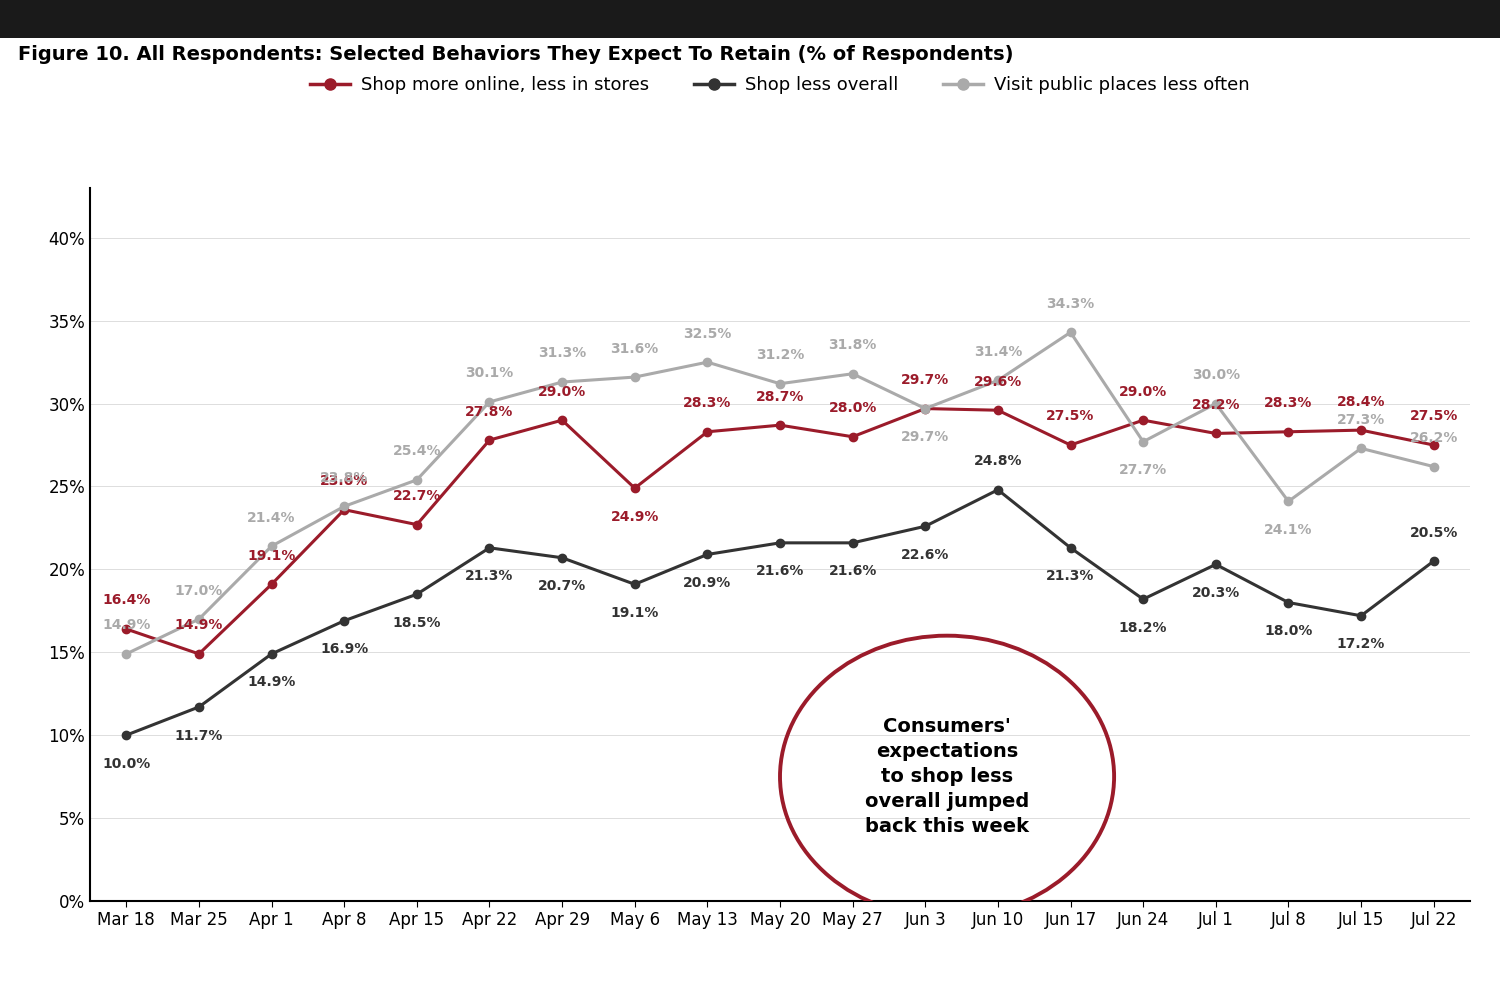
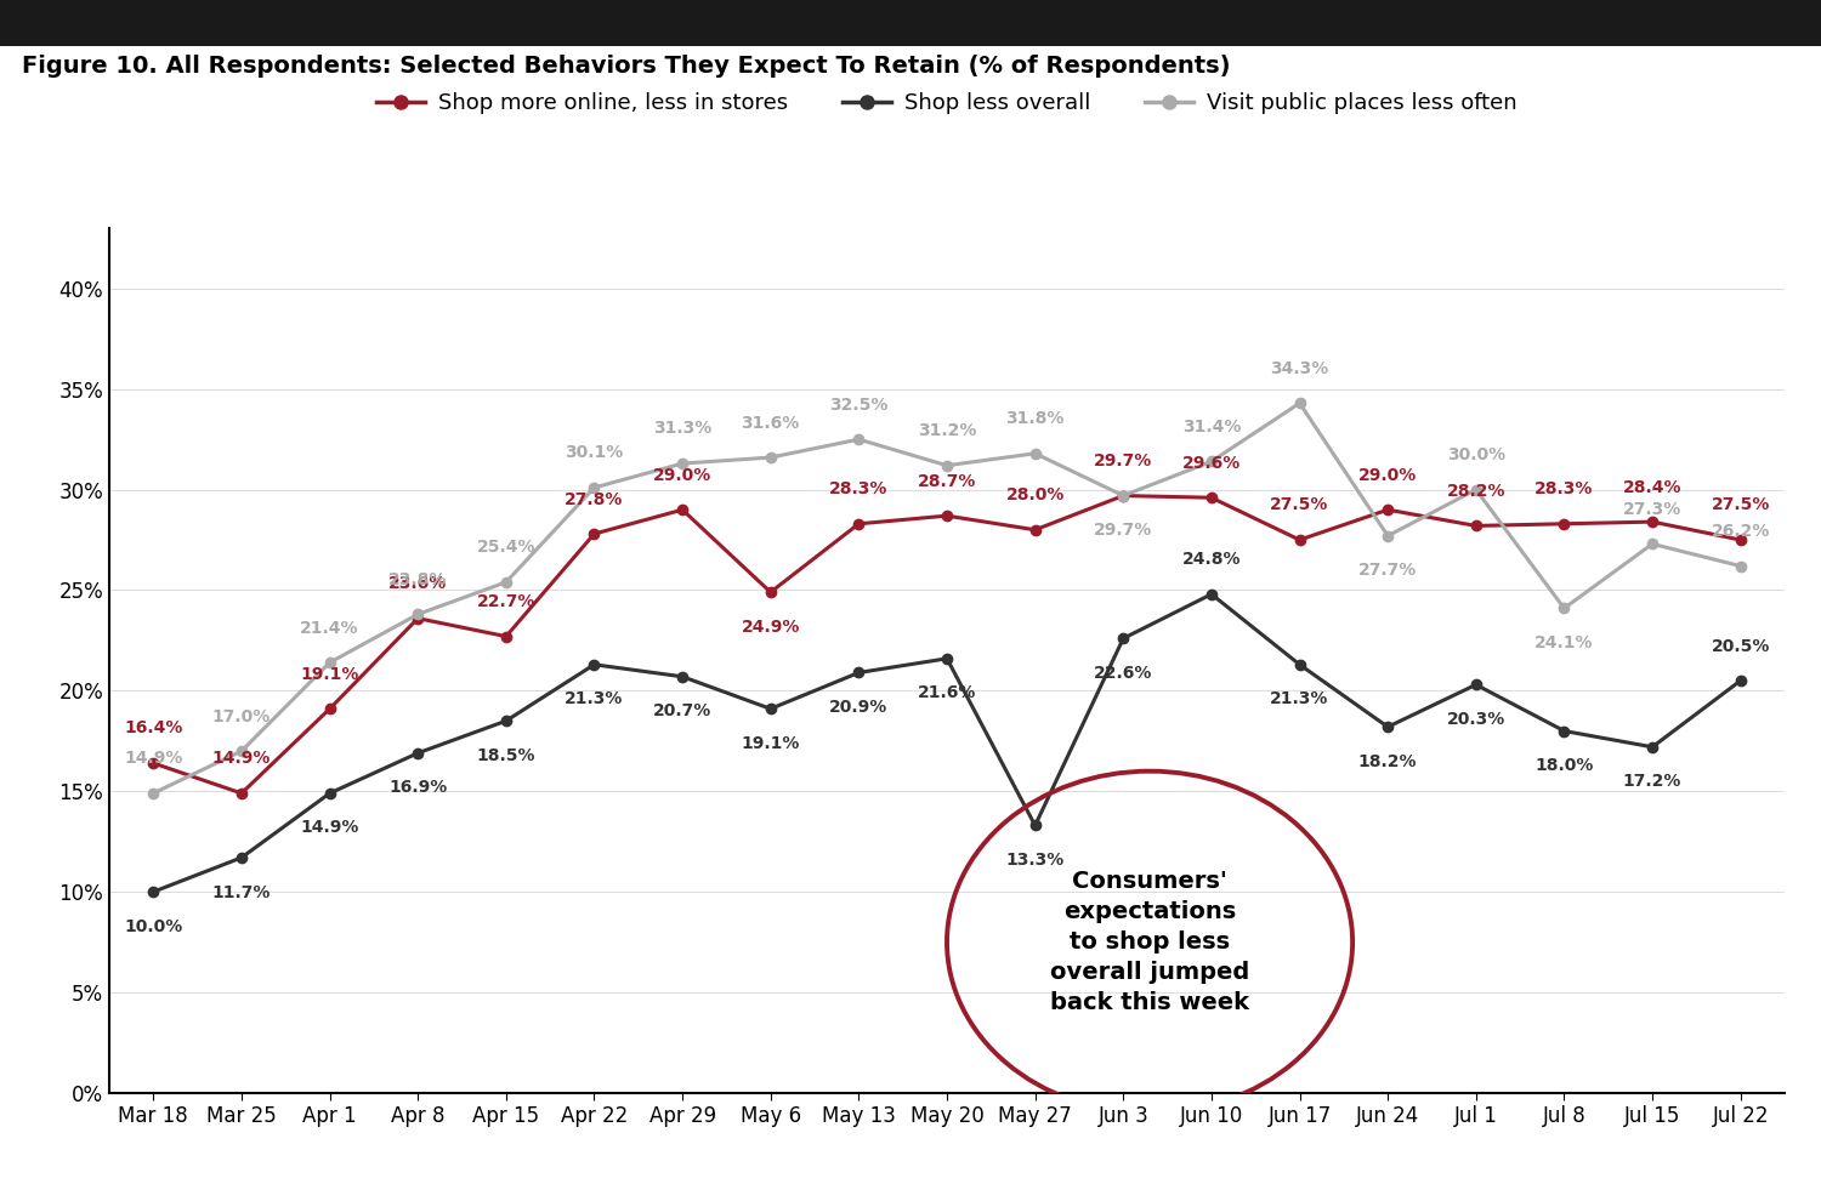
Shop less overall/May 27: 21.6% -> 13.3%
